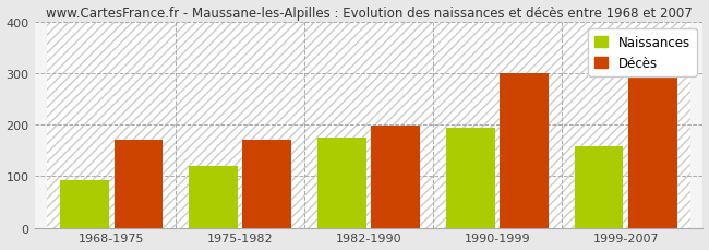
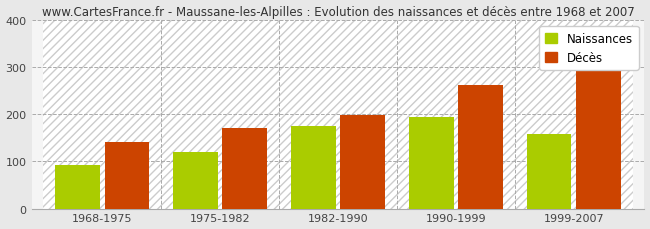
Décès/1968-1975: 170 -> 142
Décès/1990-1999: 300 -> 262
